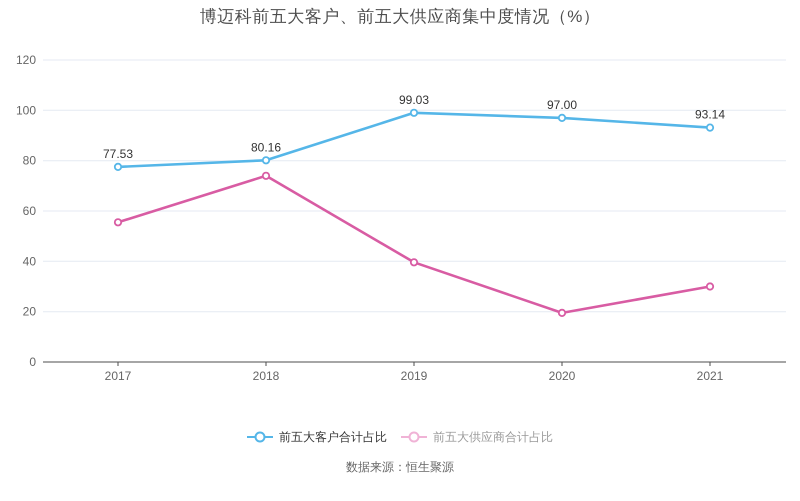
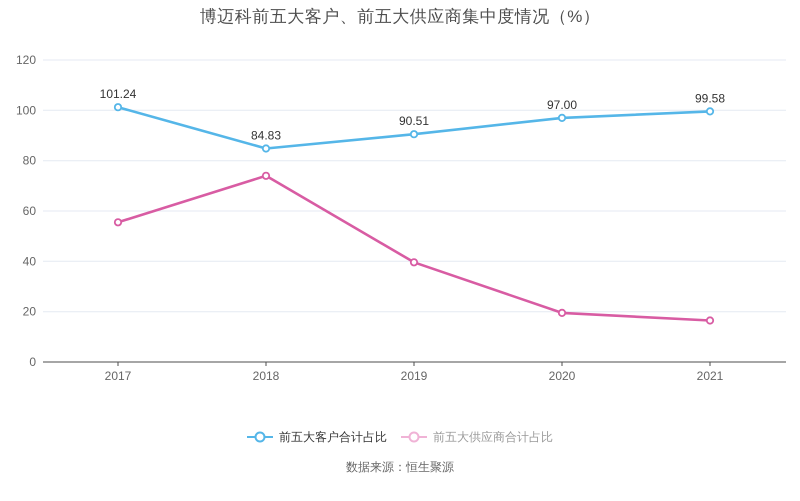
前五大客户合计占比/2017: 77.53 -> 101.24
前五大客户合计占比/2018: 80.16 -> 84.83
前五大客户合计占比/2019: 99.03 -> 90.51
前五大客户合计占比/2021: 93.14 -> 99.58
前五大供应商合计占比/2021: 30 -> 16
